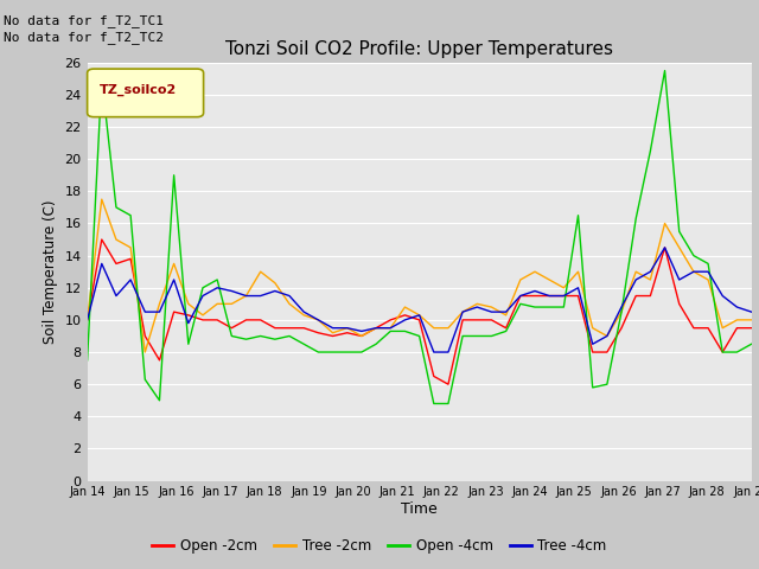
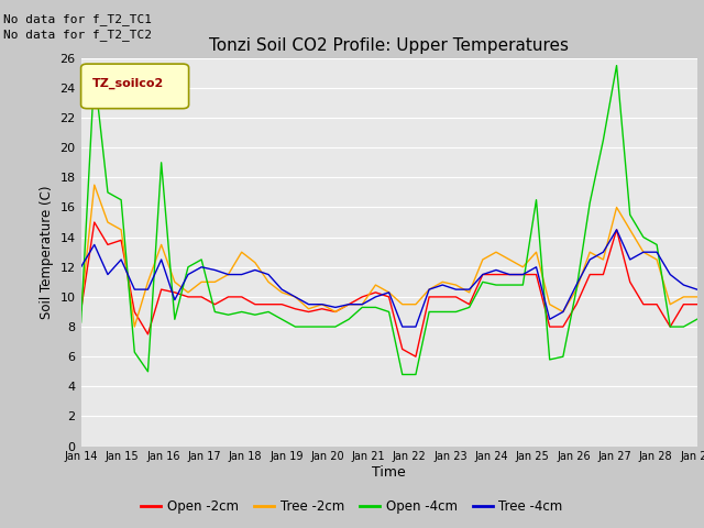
Open -2cm/Jan 14: 10.0 -> 9.1
Tree -2cm/Jan 14: 10.0 -> 9.2
Open -4cm/Jan 14: 7.5 -> 8.3
Tree -4cm/Jan 14: 10.0 -> 12.0
